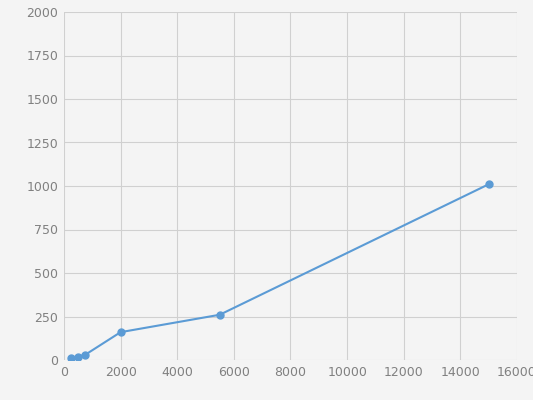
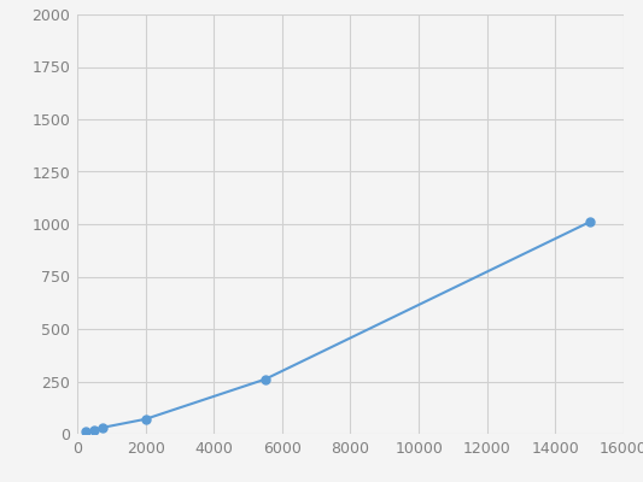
2000: 160 -> 70
